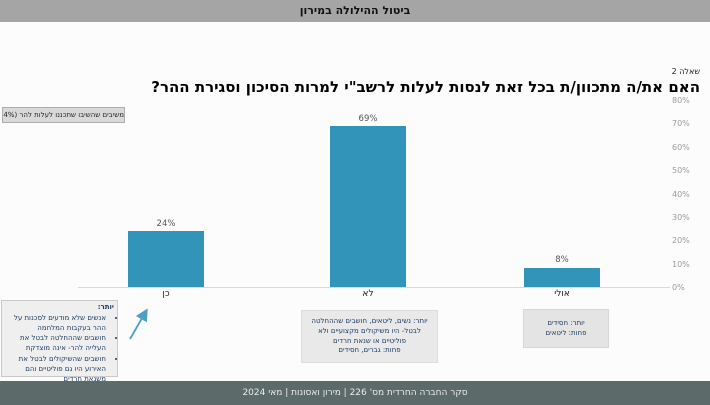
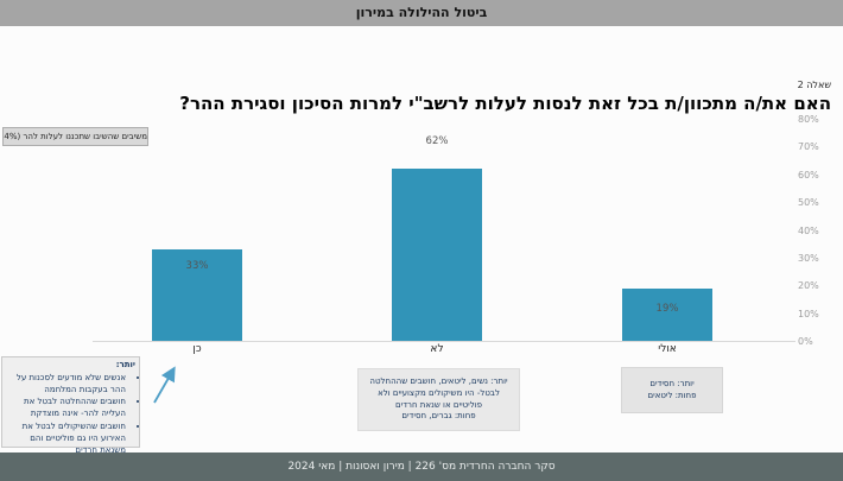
כן: 24% -> 33%
לא: 69% -> 62%
אולי: 8% -> 19%
